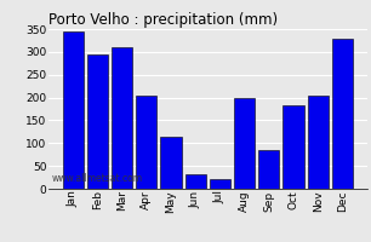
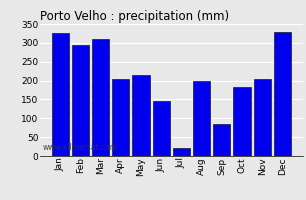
Jan: 345 -> 325
May: 113 -> 215
Jun: 33 -> 145
